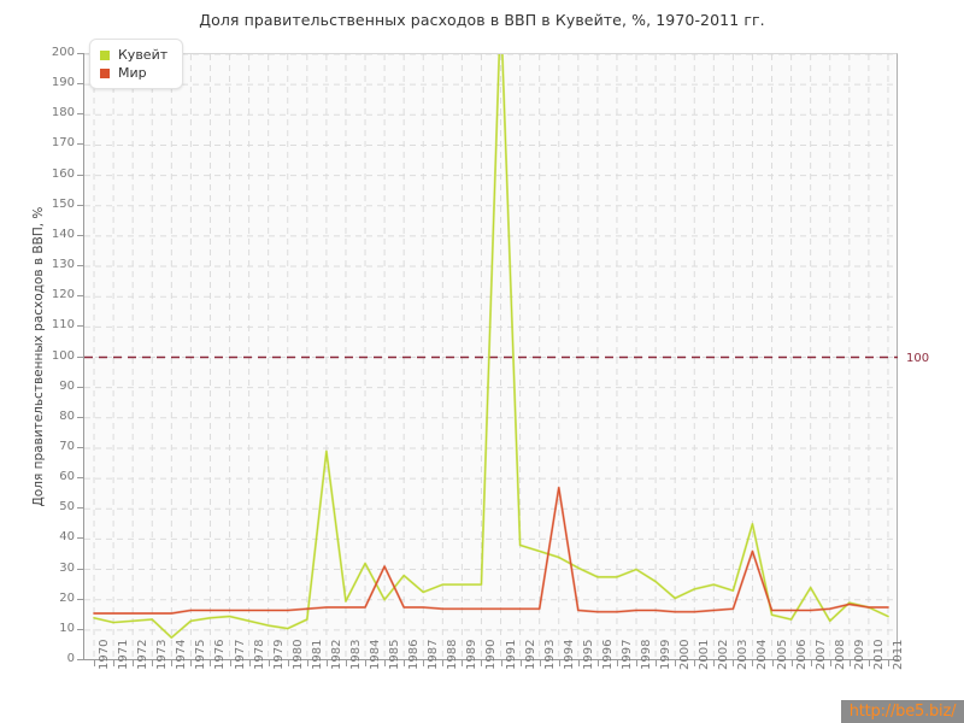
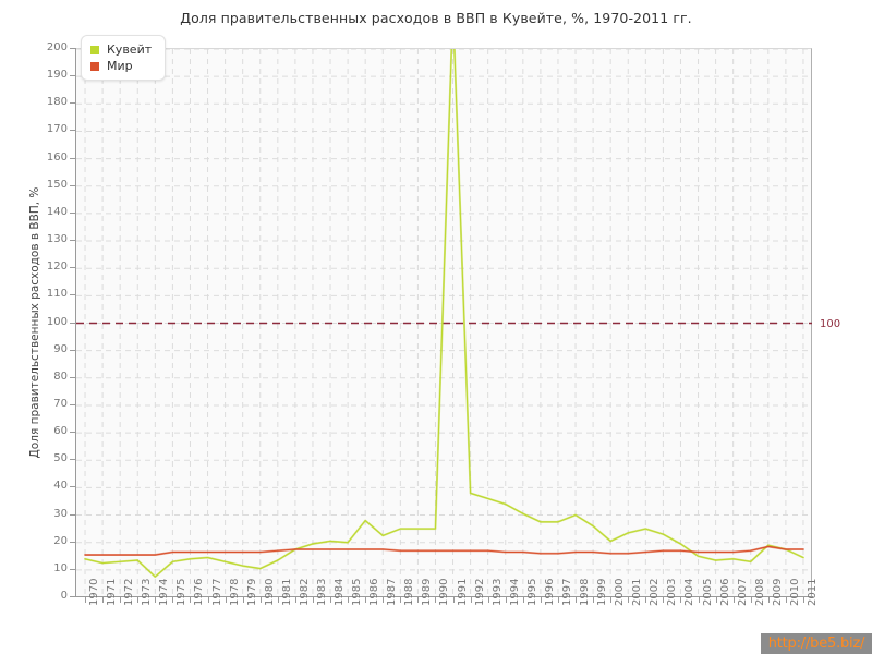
Кувейт/1982: 69 -> 18
Кувейт/1984: 32 -> 20
Мир/1985: 31 -> 18
Мир/1994: 57 -> 16
Кувейт/2004: 45 -> 20
Мир/2004: 36 -> 17
Кувейт/2007: 24 -> 14
